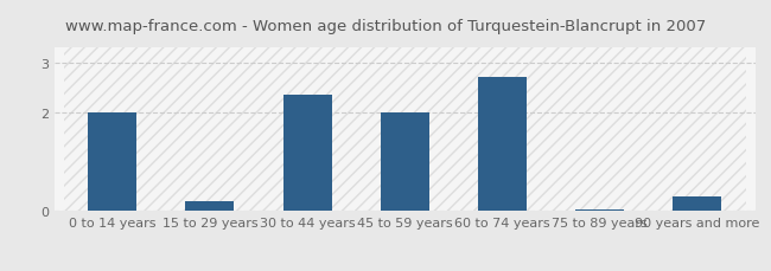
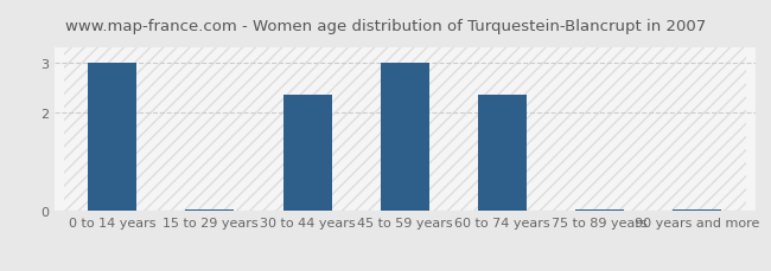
0 to 14 years: 2.00 -> 3.00
15 to 29 years: 0.20 -> 0.03
45 to 59 years: 2.00 -> 3.00
60 to 74 years: 2.70 -> 2.35
90 years and more: 0.30 -> 0.03
